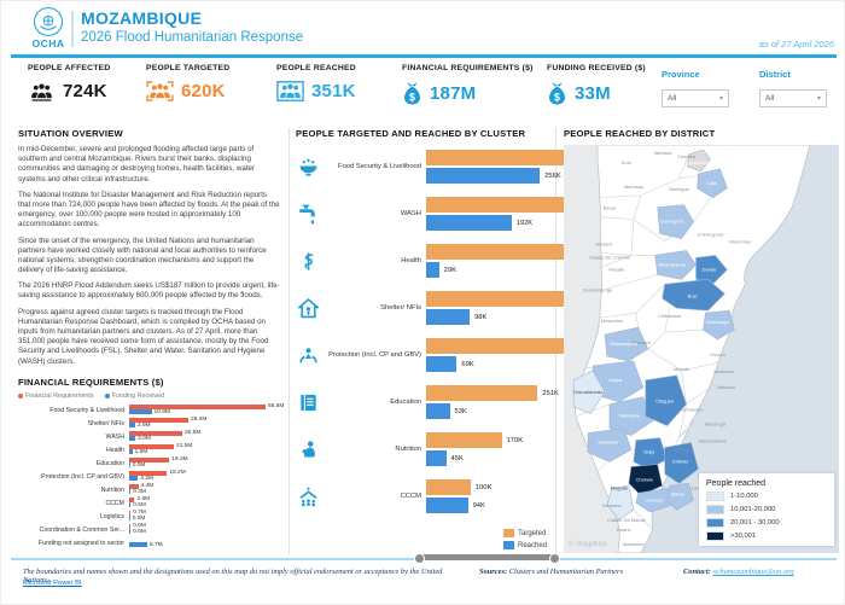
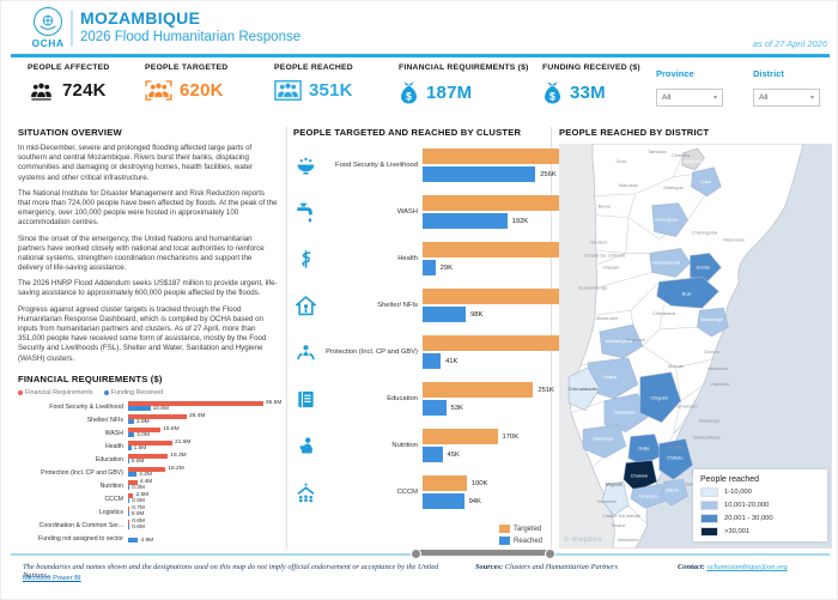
FINANCIAL REQUIREMENTS ($)/Financial Requirements/WASH: 25.5M -> 15.8M
FINANCIAL REQUIREMENTS ($)/Funding Received/Funding not assigned to sector: 8.7M -> 4.9M
PEOPLE TARGETED AND REACHED BY CLUSTER/Targeted/WASH: 562K -> 510K
PEOPLE TARGETED AND REACHED BY CLUSTER/Reached/Protection (Incl. CP and GBV): 69K -> 41K
